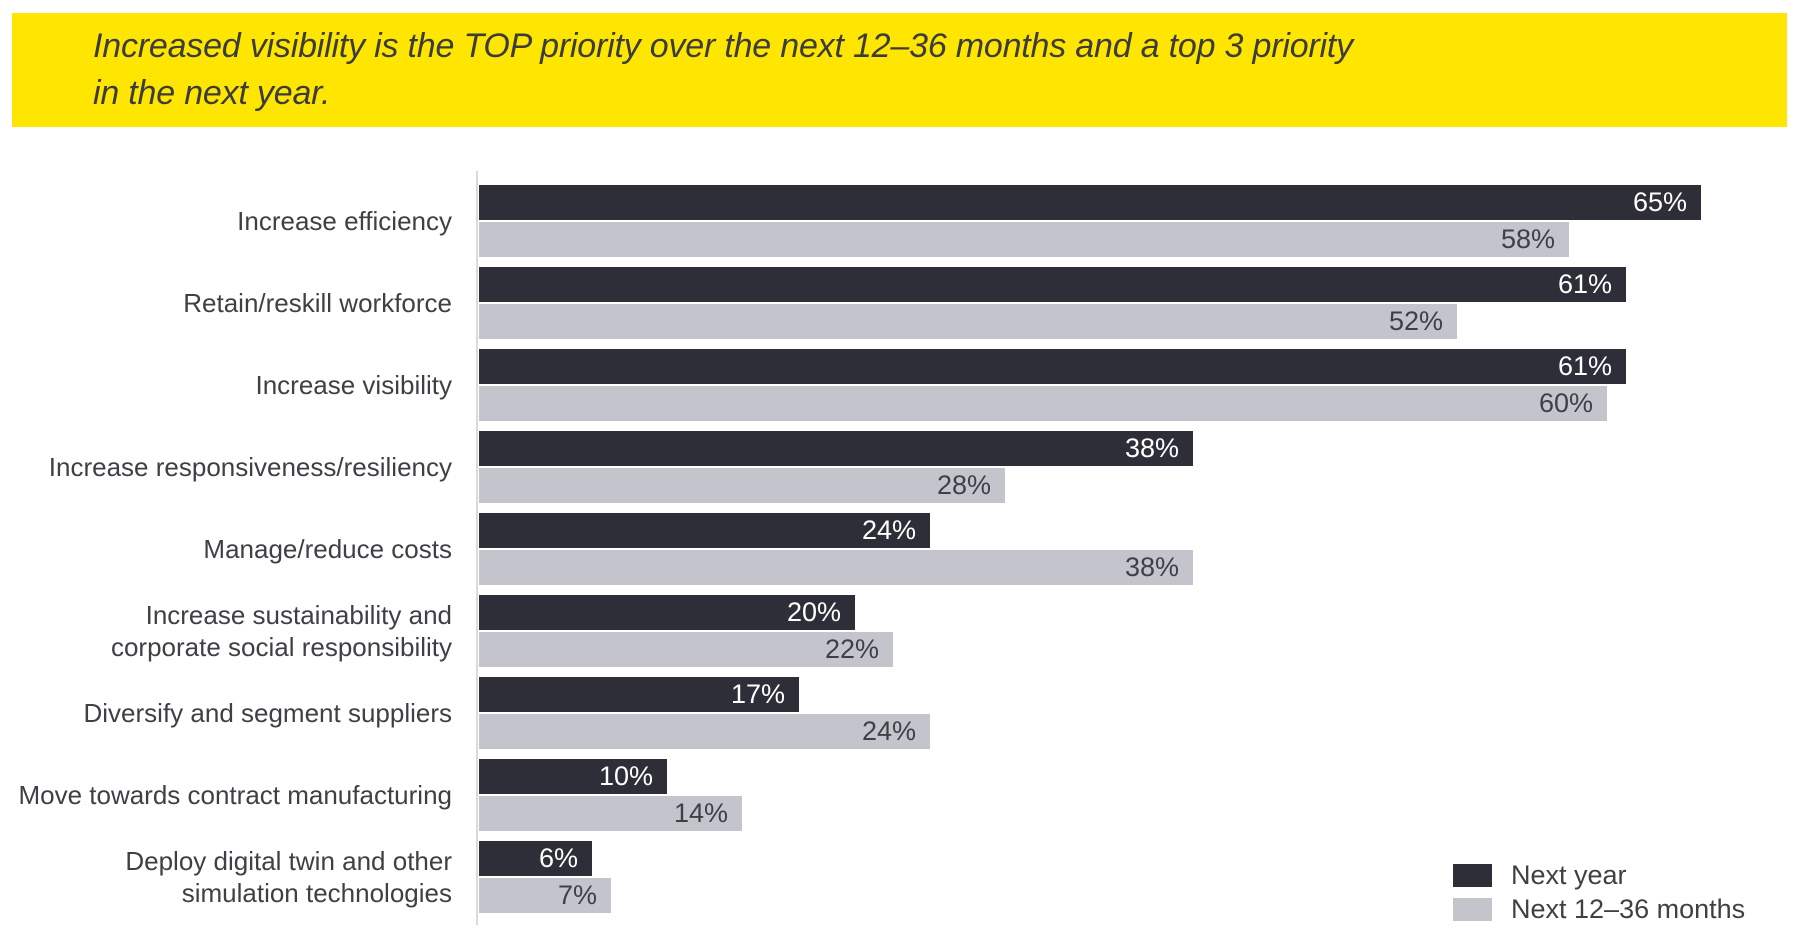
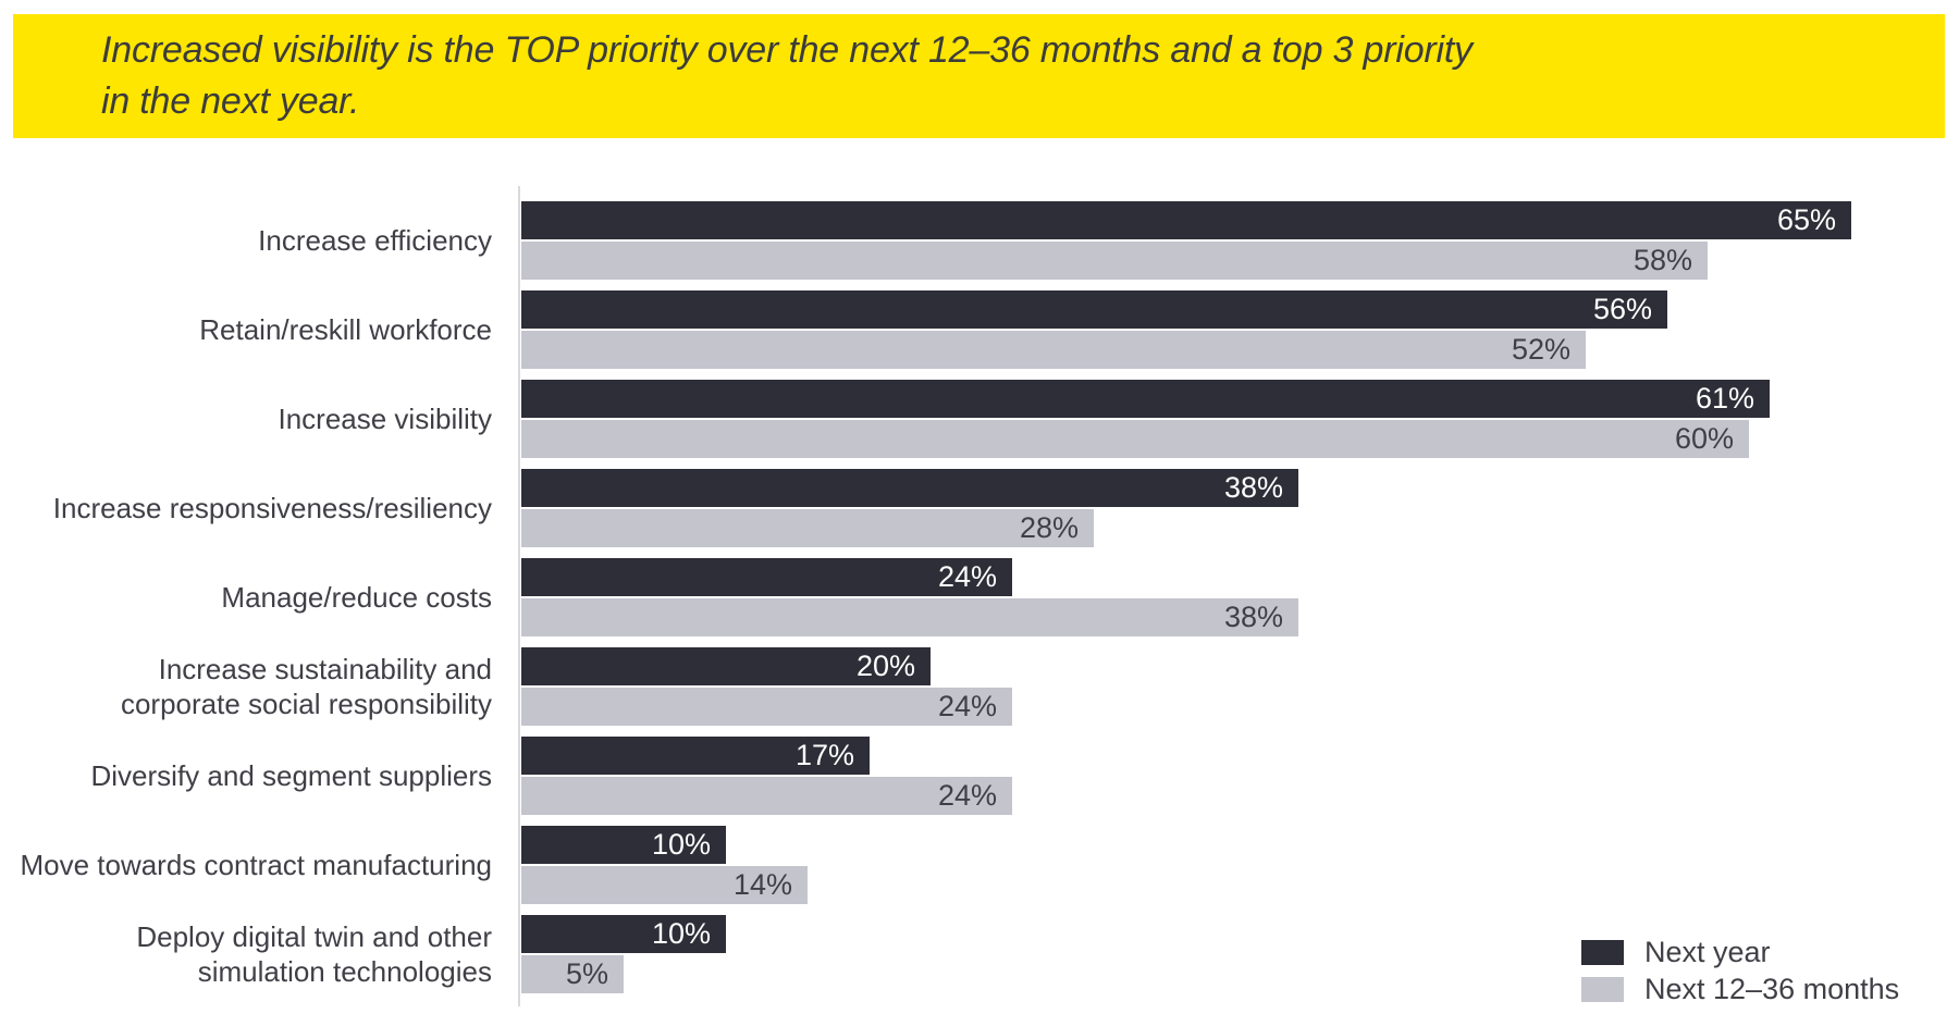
Next year/Retain/reskill workforce: 61% -> 56%
Next 12–36 months/Increase sustainability and corporate social responsibility: 22% -> 24%
Next year/Deploy digital twin and other simulation technologies: 6% -> 10%
Next 12–36 months/Deploy digital twin and other simulation technologies: 7% -> 5%
